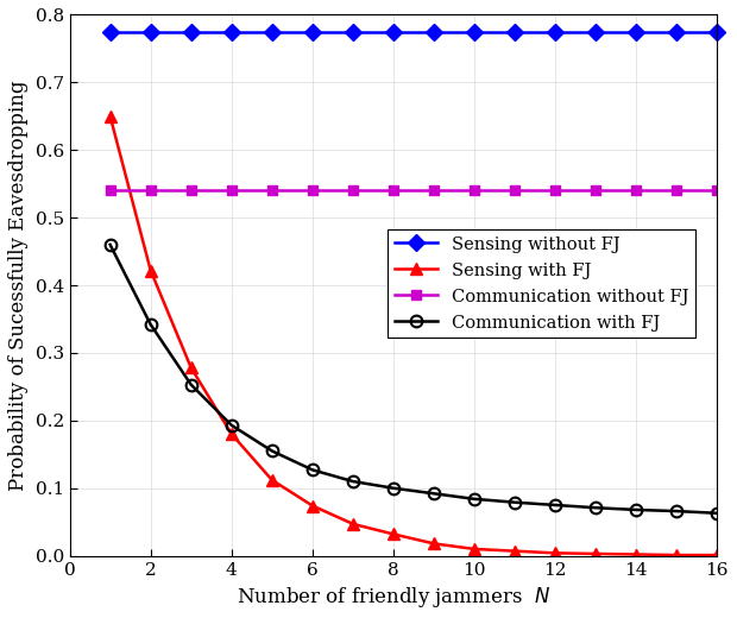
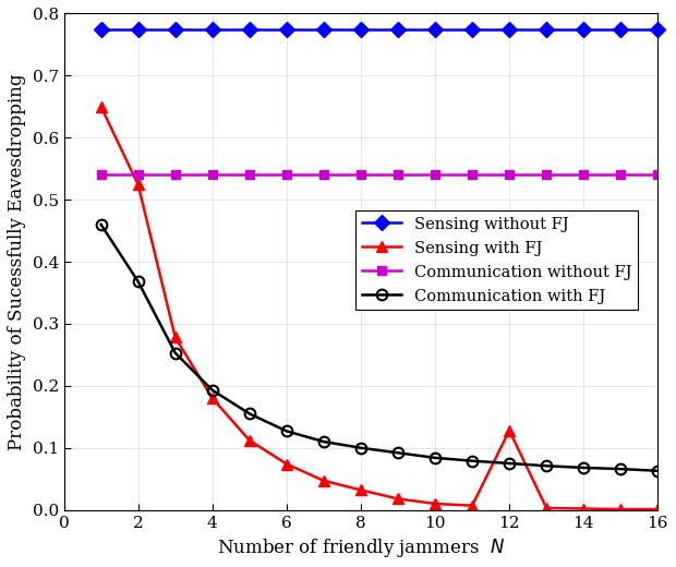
Sensing with FJ/2: 0.422 -> 0.524
Communication with FJ/2: 0.342 -> 0.368
Sensing with FJ/12: 0.004 -> 0.128
